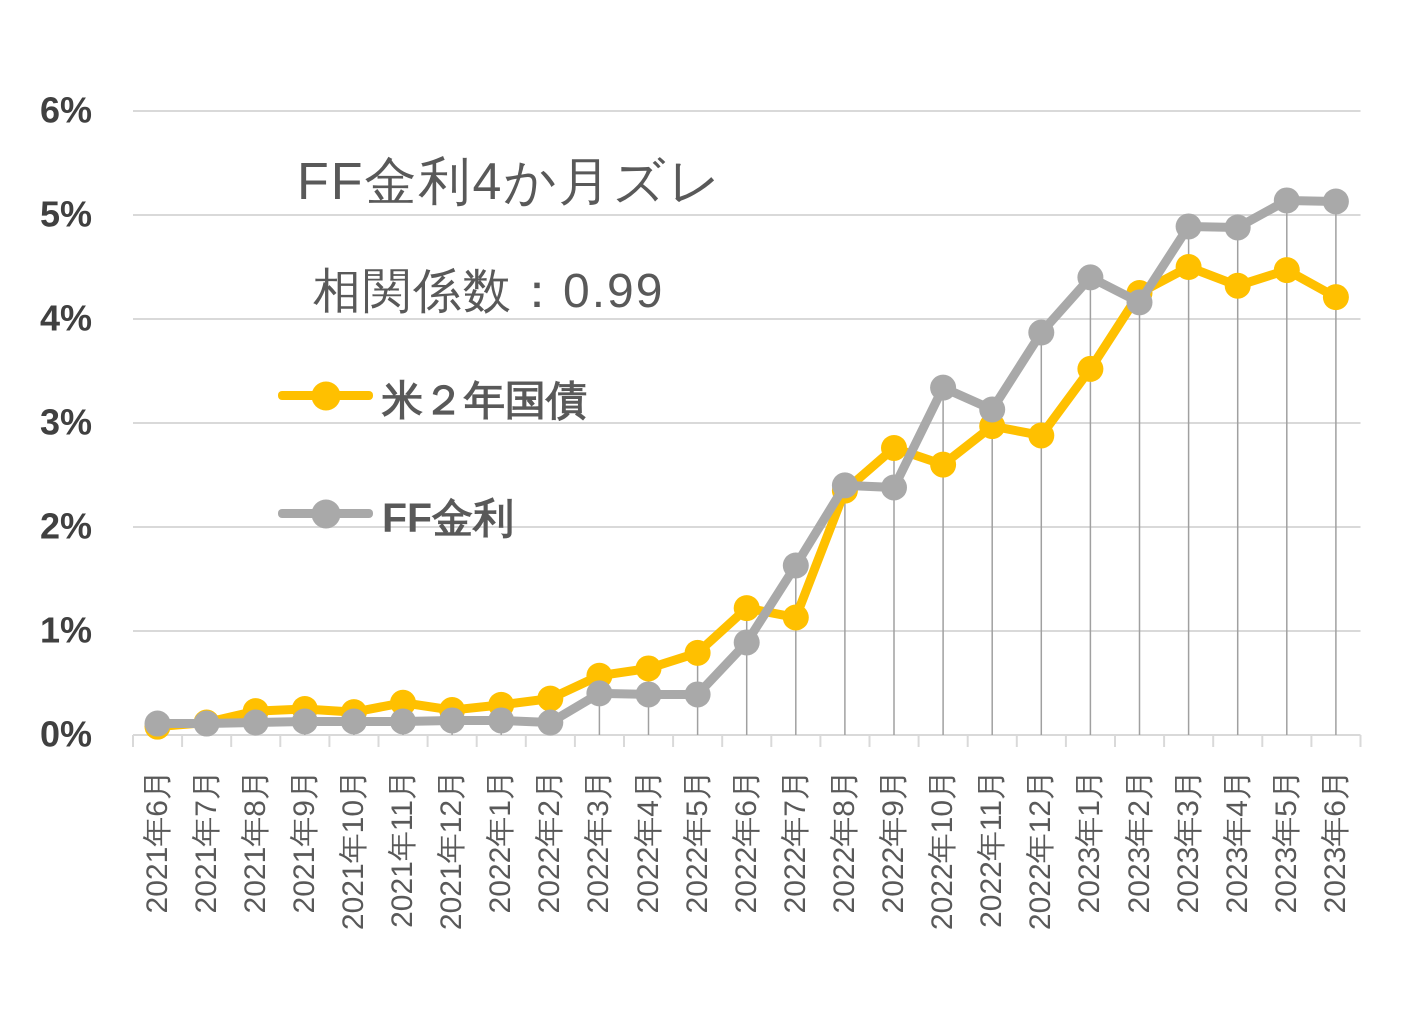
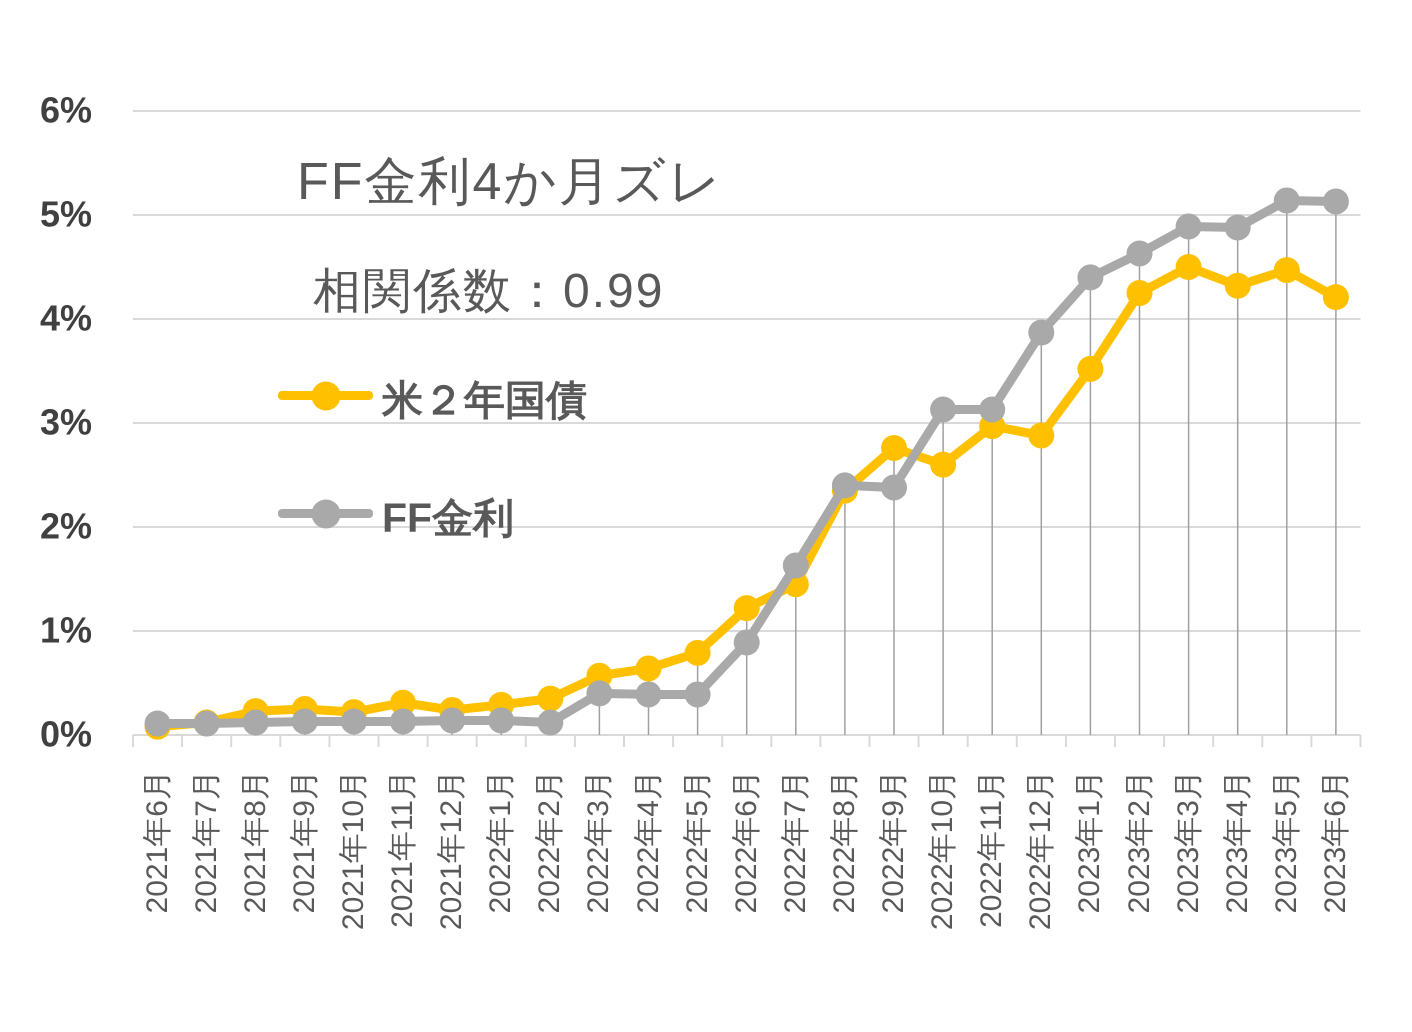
米２年国債/2022年7月: 1.13% -> 1.45%
FF金利/2022年10月: 3.34% -> 3.13%
FF金利/2023年2月: 4.16% -> 4.63%
